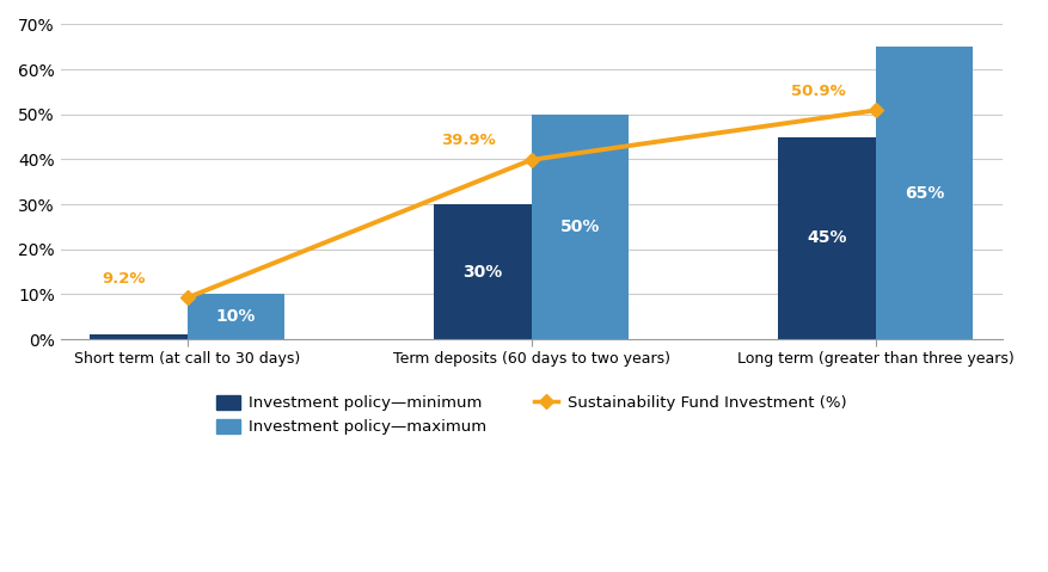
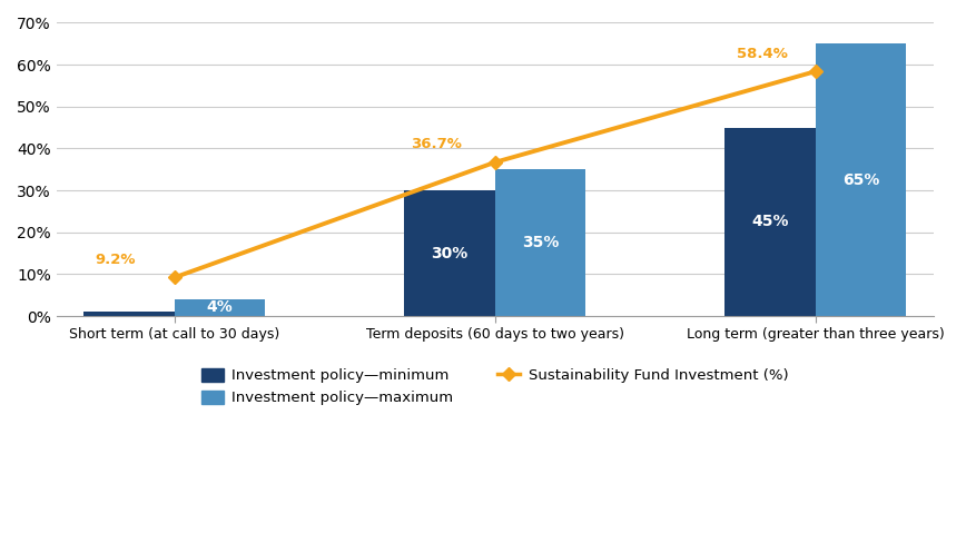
Investment policy—maximum/Short term (at call to 30 days): 10% -> 4%
Sustainability Fund Investment (%)/Term deposits (60 days to two years): 39.9% -> 36.7%
Investment policy—maximum/Term deposits (60 days to two years): 50% -> 35%
Sustainability Fund Investment (%)/Long term (greater than three years): 50.9% -> 58.4%
